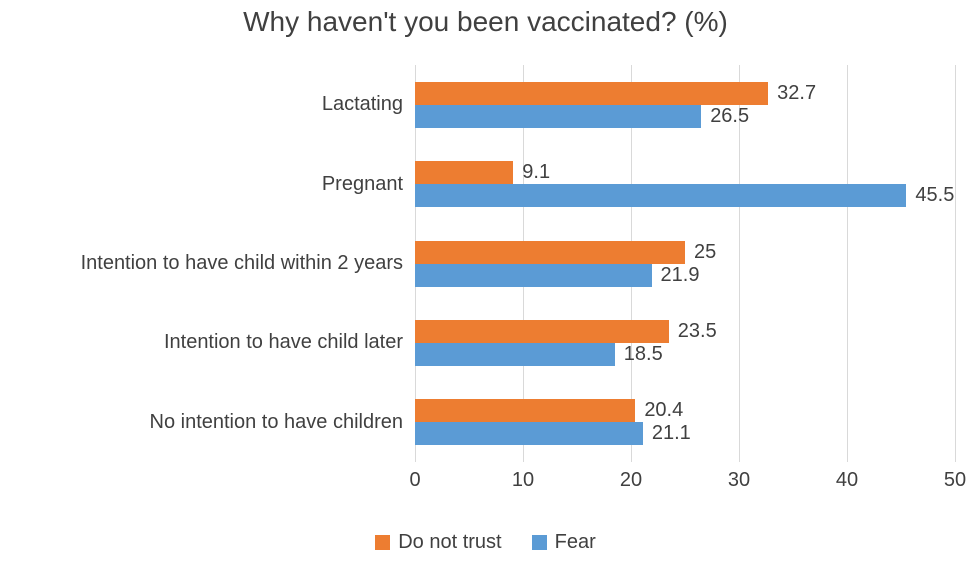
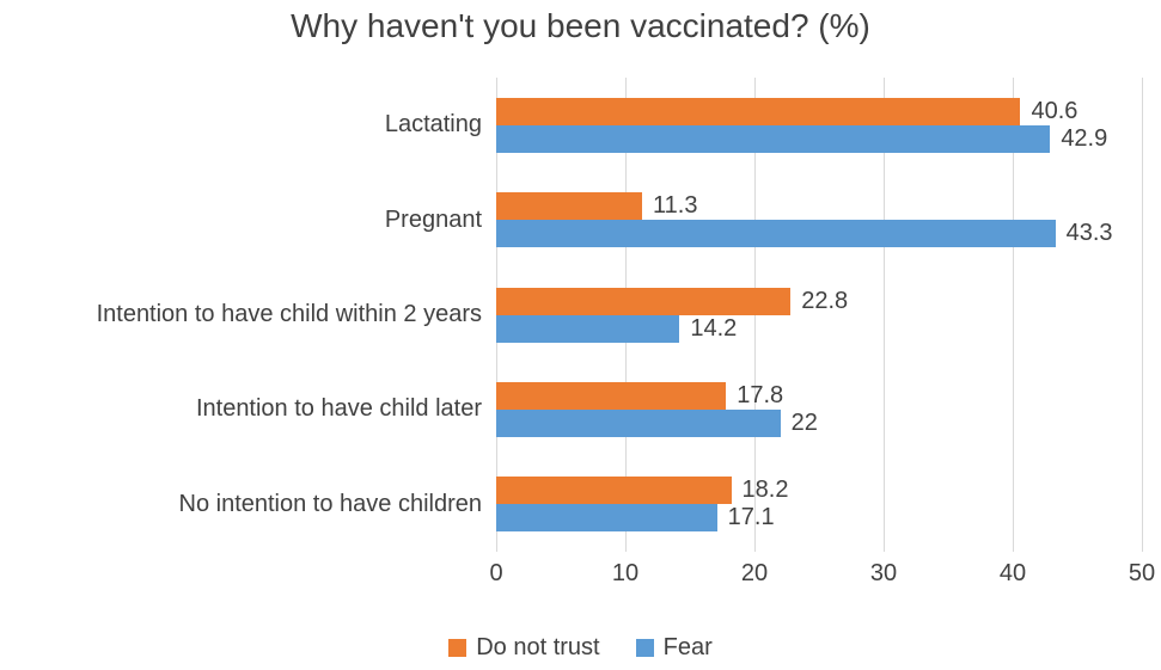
Do not trust/Lactating: 32.7 -> 40.6
Fear/Lactating: 26.5 -> 42.9
Do not trust/Pregnant: 9.1 -> 11.3
Fear/Pregnant: 45.5 -> 43.3
Do not trust/Intention to have child within 2 years: 25 -> 22.8
Fear/Intention to have child within 2 years: 21.9 -> 14.2
Do not trust/Intention to have child later: 23.5 -> 17.8
Fear/Intention to have child later: 18.5 -> 22
Do not trust/No intention to have children: 20.4 -> 18.2
Fear/No intention to have children: 21.1 -> 17.1
